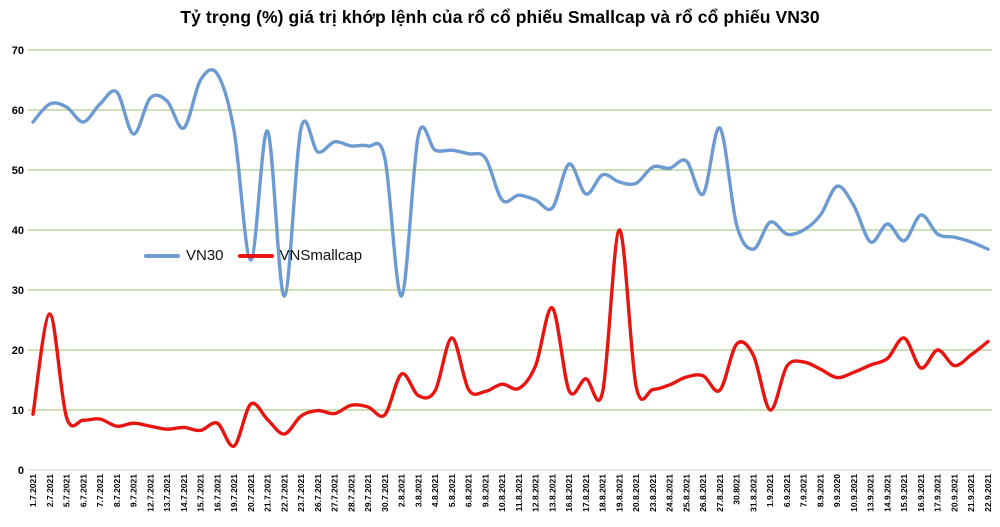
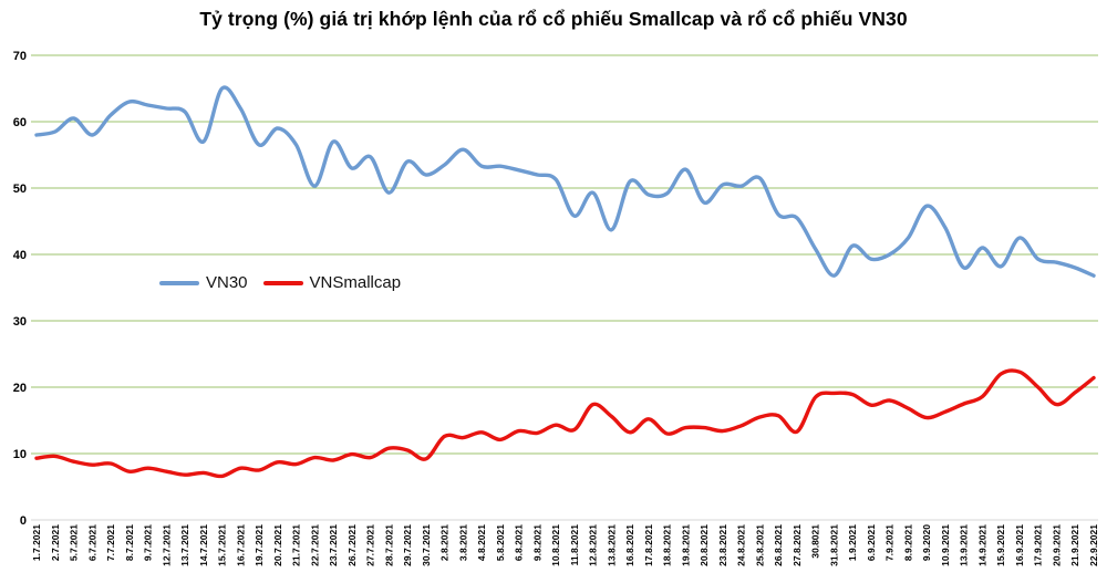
VN30/2.7.2021: 61 -> 58
VNSmallcap/2.7.2021: 26 -> 10
VN30/9.7.2021: 56 -> 62
VN30/16.7.2021: 66 -> 62
VNSmallcap/19.7.2021: 4 -> 8
VN30/20.7.2021: 35 -> 59
VNSmallcap/20.7.2021: 11 -> 9
VN30/22.7.2021: 29 -> 50
VNSmallcap/22.7.2021: 6 -> 9
VN30/28.7.2021: 54 -> 49
VN30/2.8.2021: 29 -> 54
VNSmallcap/2.8.2021: 16 -> 13
VNSmallcap/5.8.2021: 22 -> 12
VN30/10.8.2021: 45 -> 51
VN30/12.8.2021: 45 -> 49
VNSmallcap/13.8.2021: 27 -> 16
VN30/17.8.2021: 46 -> 49
VN30/19.8.2021: 48 -> 53
VNSmallcap/19.8.2021: 40 -> 14
VN30/27.8.2021: 57 -> 46
VNSmallcap/30.8021: 21 -> 18
VNSmallcap/1.9.2021: 10 -> 19
VNSmallcap/16.9.2021: 17 -> 22
